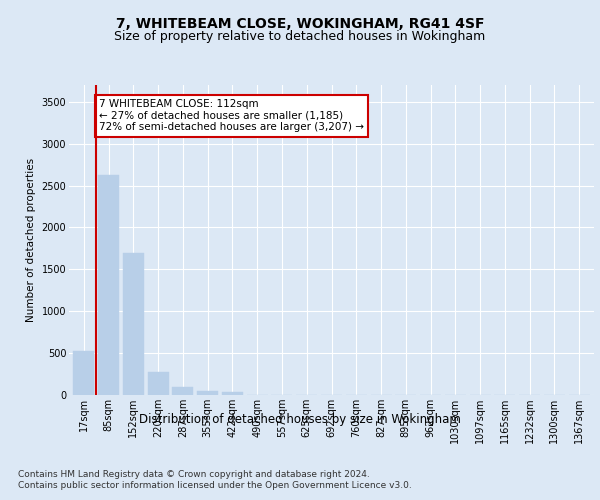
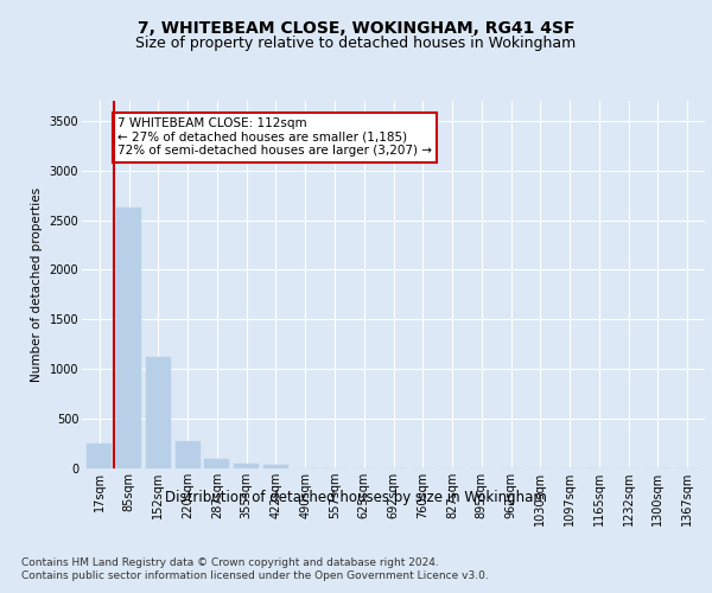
17sqm: 520 -> 250
152sqm: 1700 -> 1120
